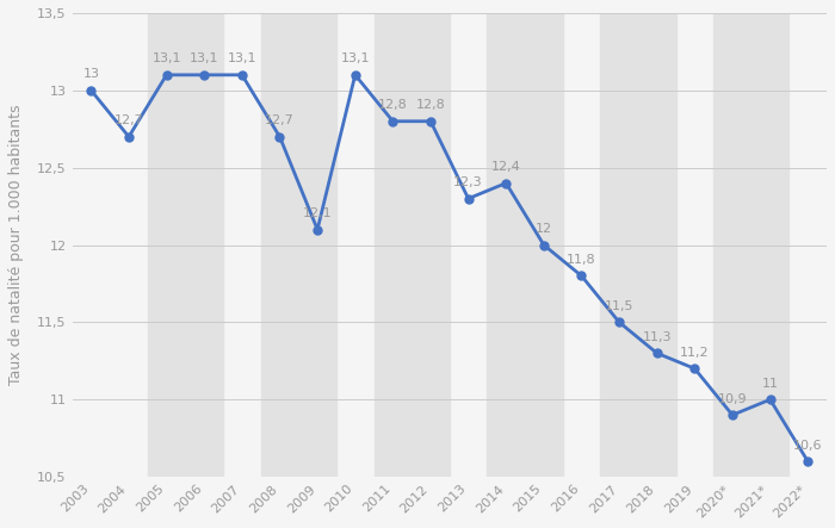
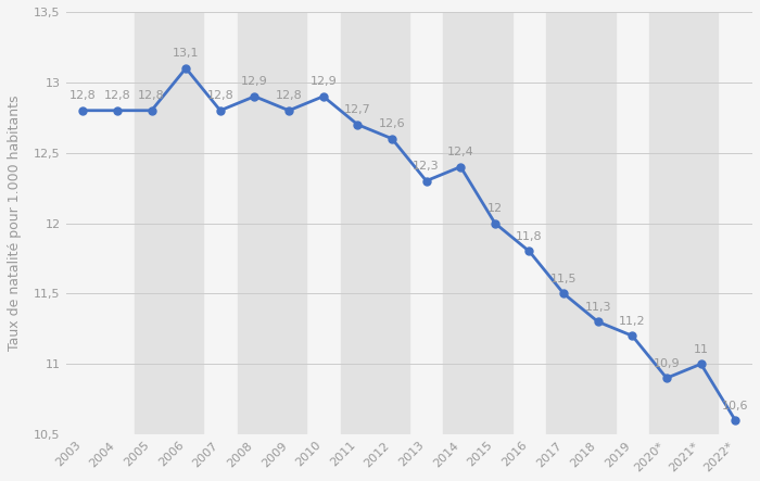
2003: 13 -> 12,8
2004: 12,7 -> 12,8
2005: 13,1 -> 12,8
2007: 13,1 -> 12,8
2008: 12,7 -> 12,9
2009: 12,1 -> 12,8
2010: 13,1 -> 12,9
2011: 12,8 -> 12,7
2012: 12,8 -> 12,6
